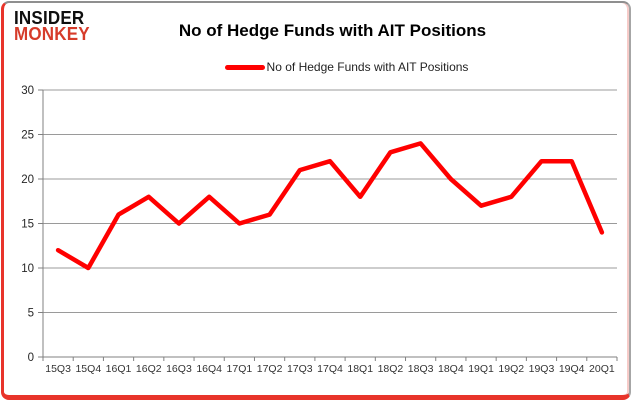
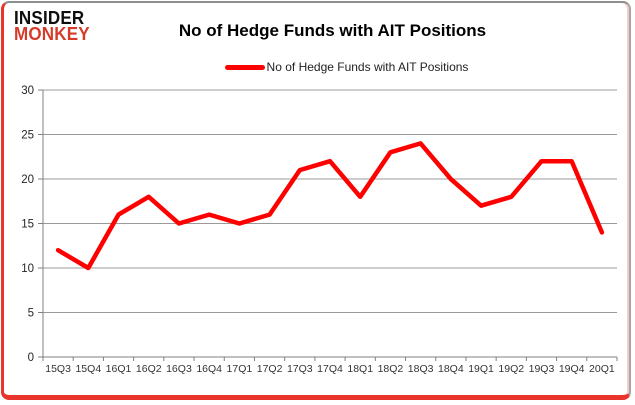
16Q4: 18 -> 16
